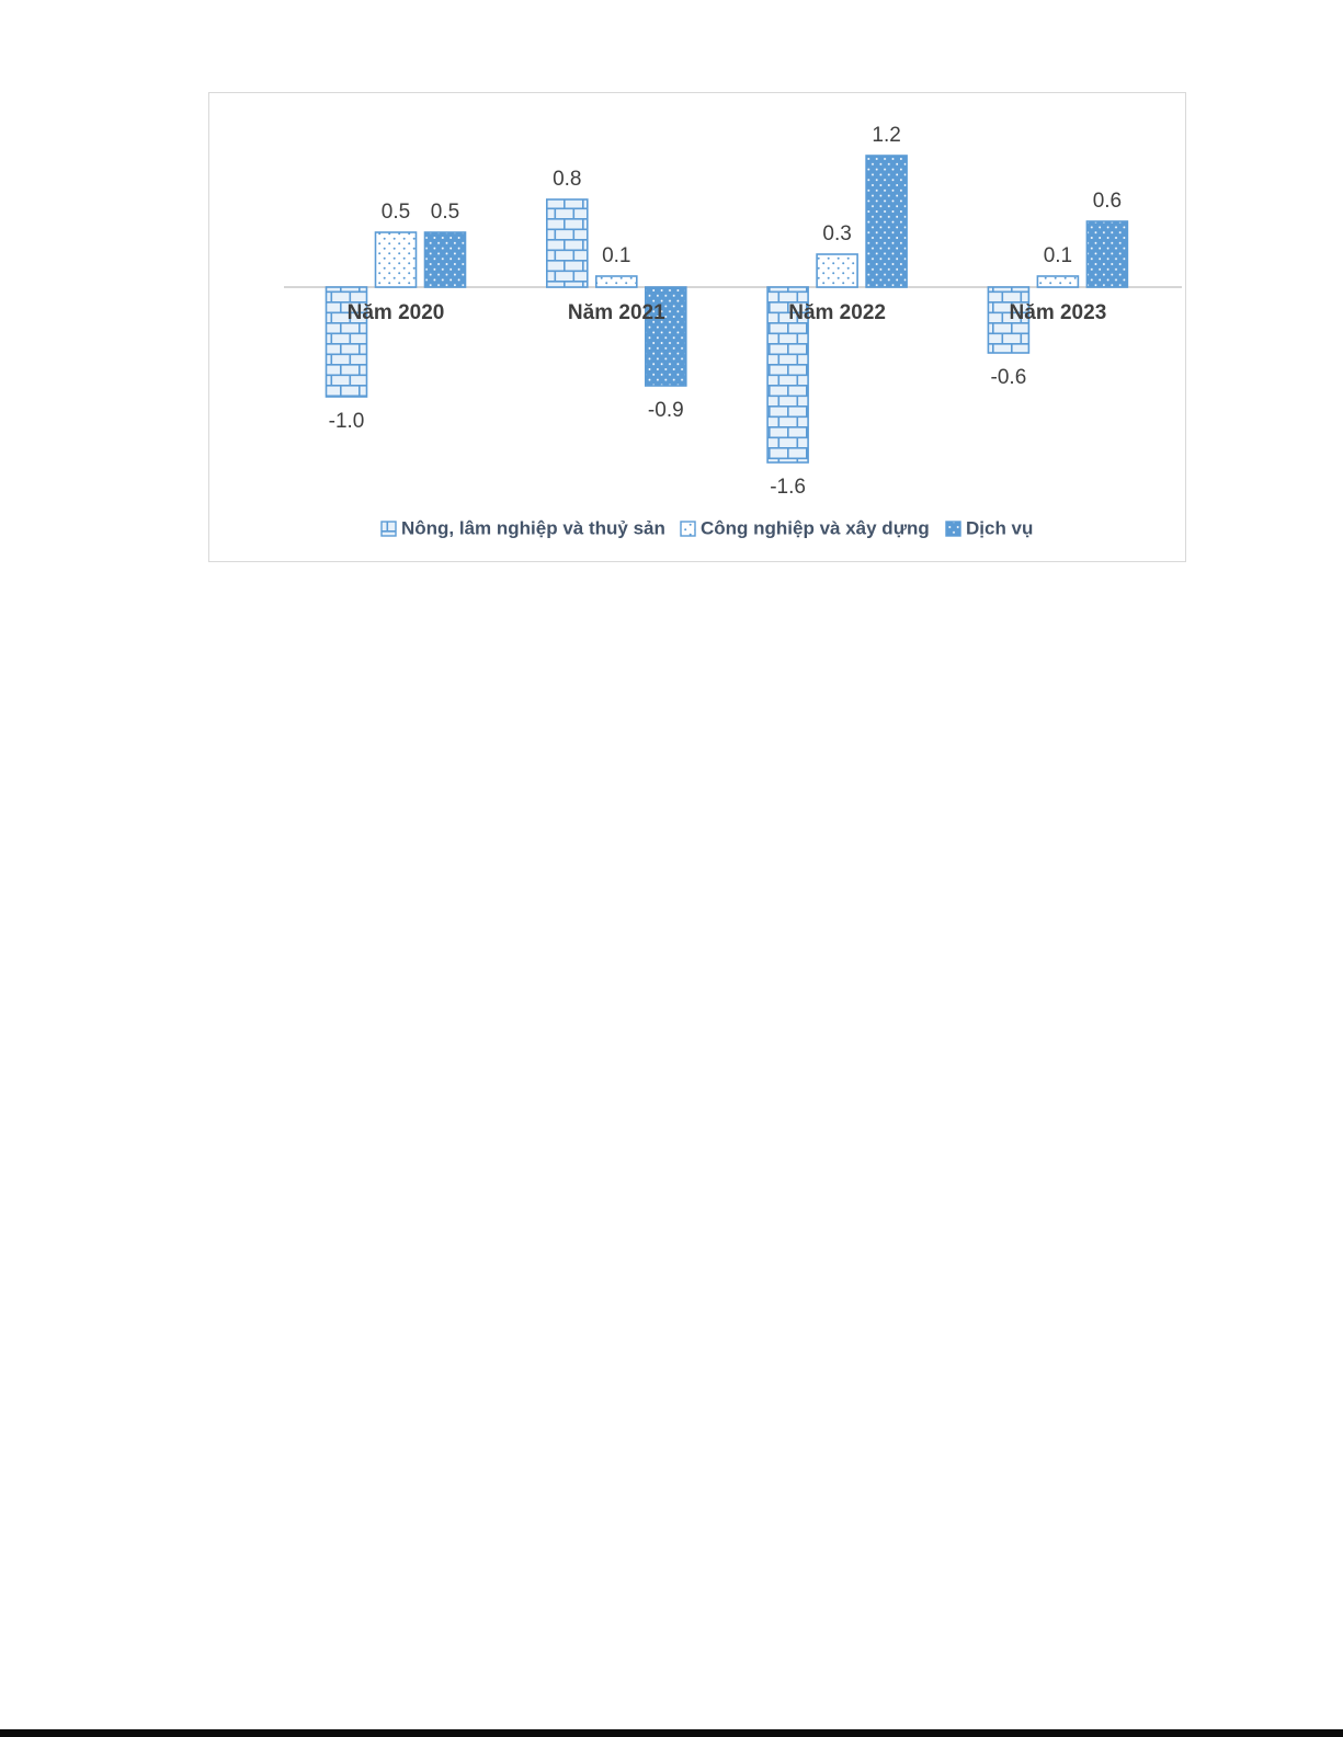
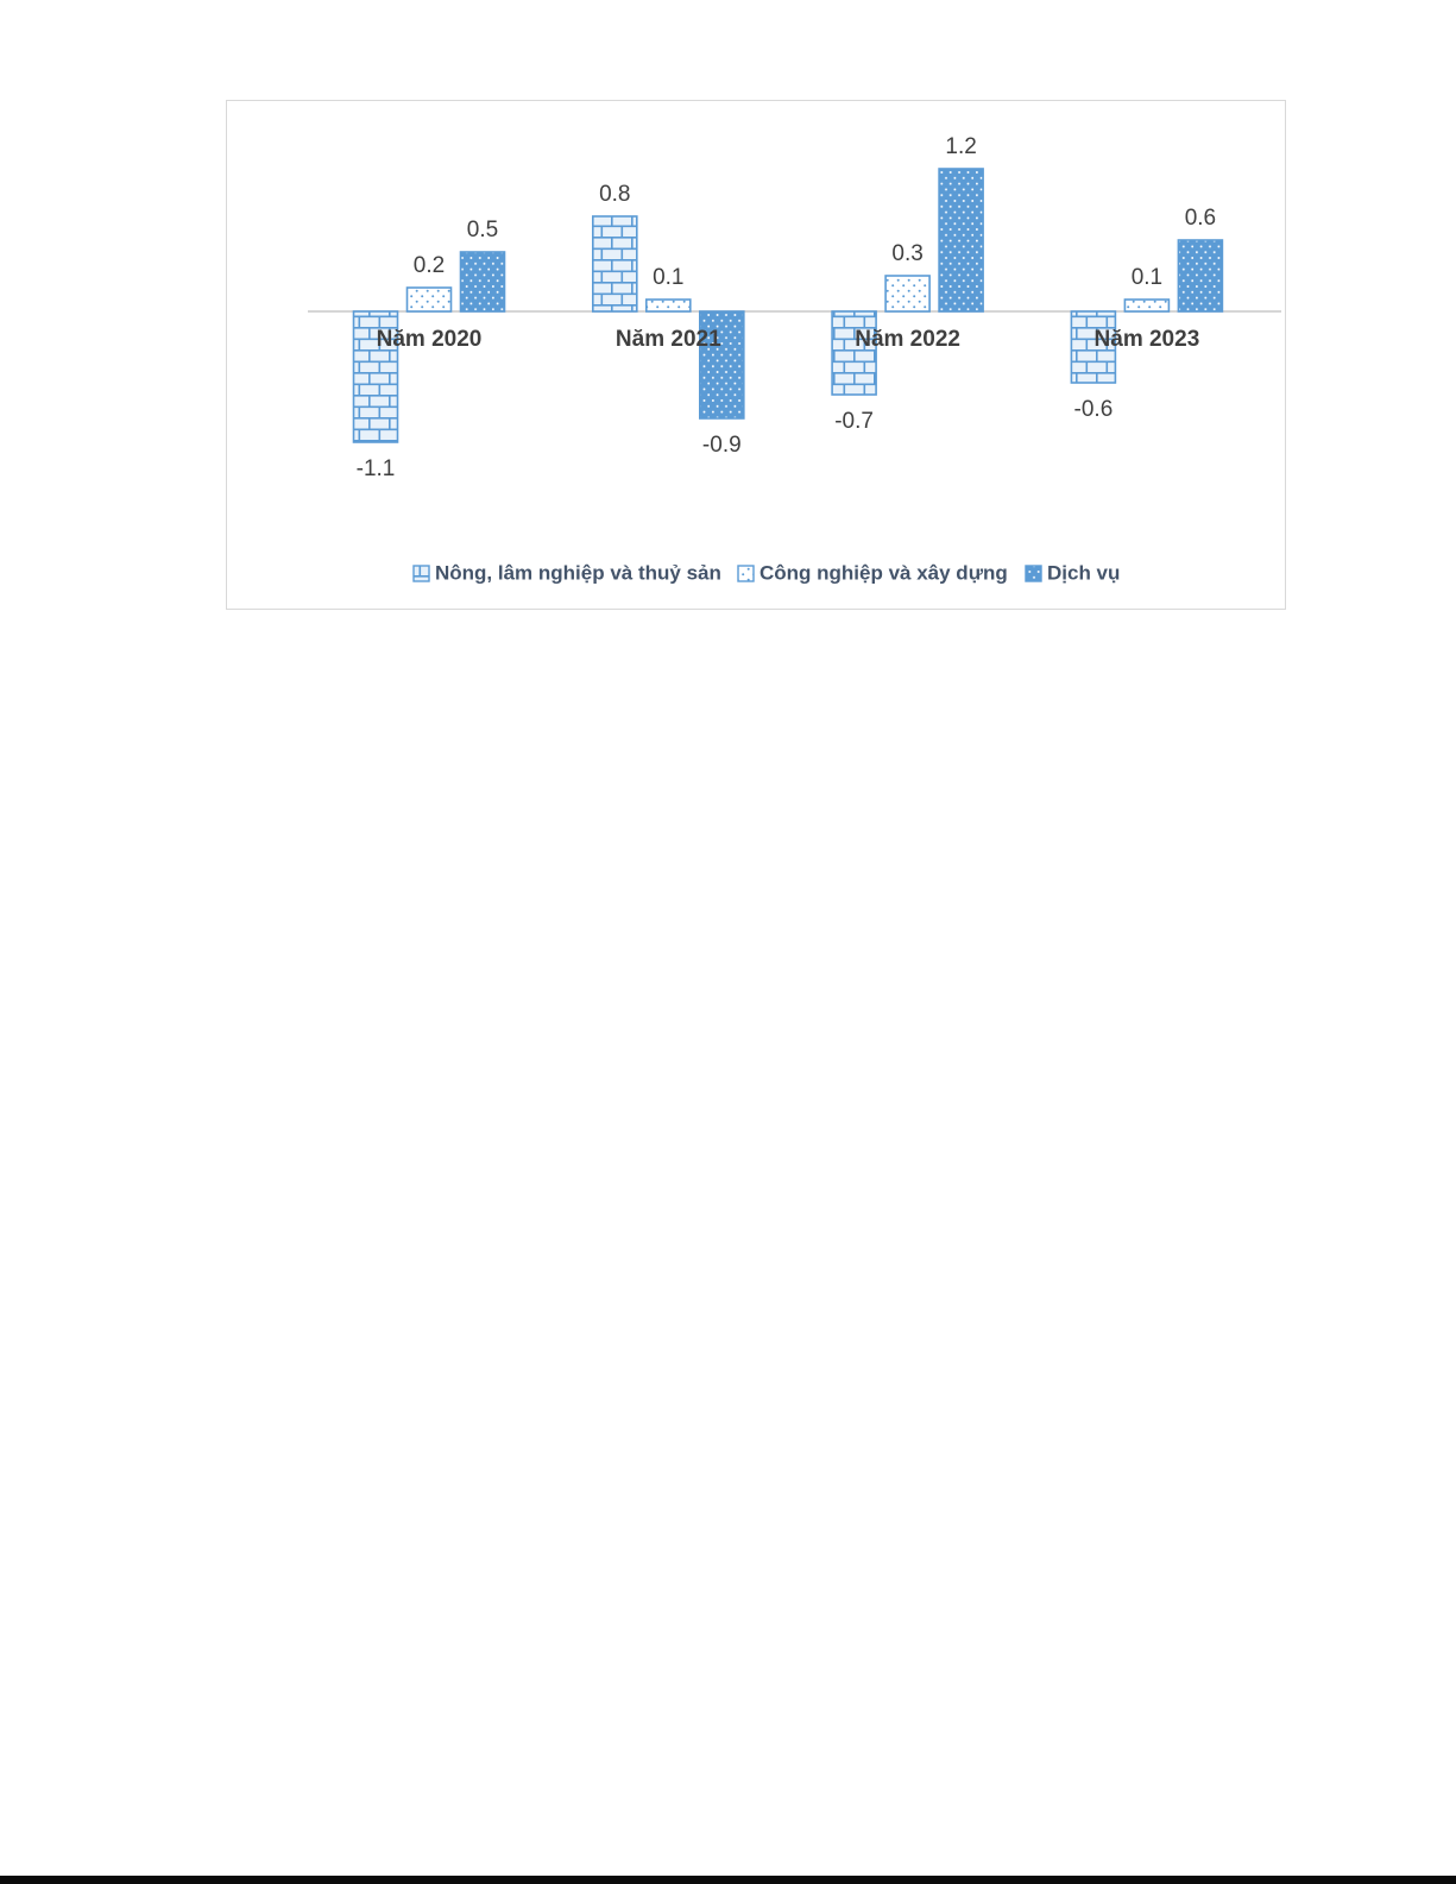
Nông, lâm nghiệp và thuỷ sản/Năm 2020: -1.0 -> -1.1
Công nghiệp và xây dựng/Năm 2020: 0.5 -> 0.2
Nông, lâm nghiệp và thuỷ sản/Năm 2022: -1.6 -> -0.7
